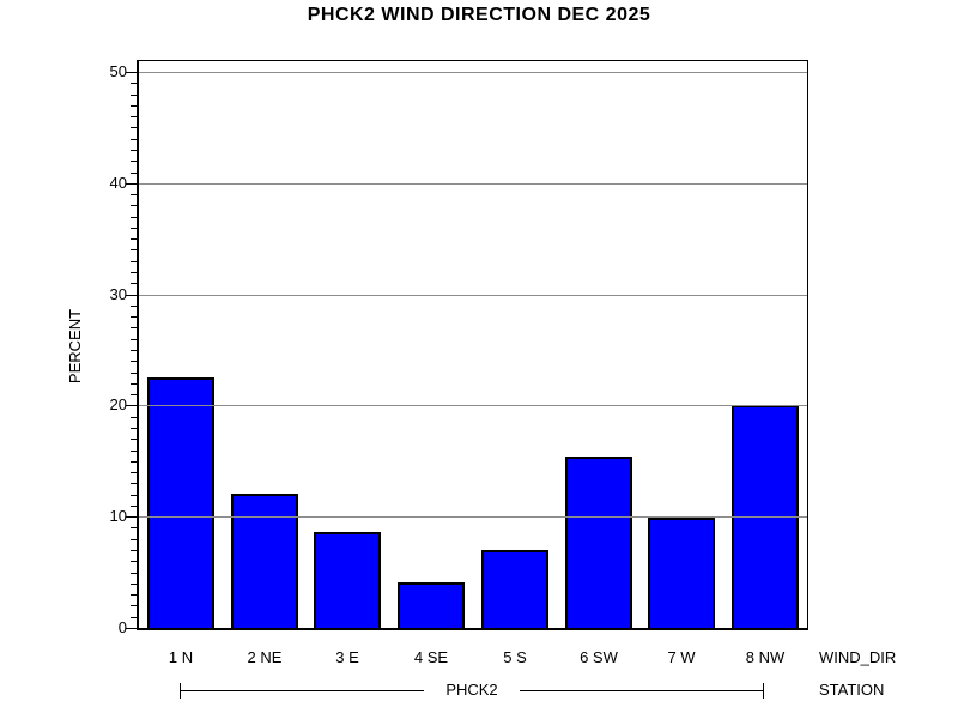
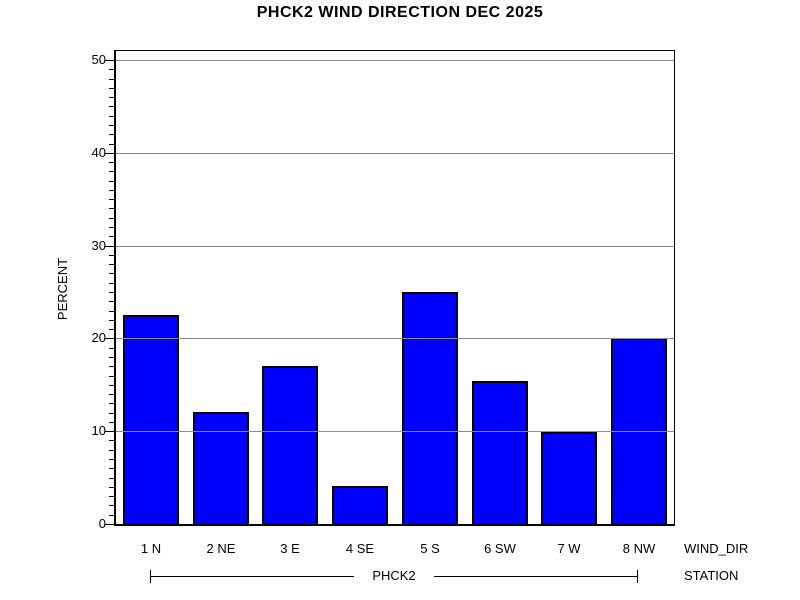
3 E: 9 -> 17
5 S: 7 -> 25
